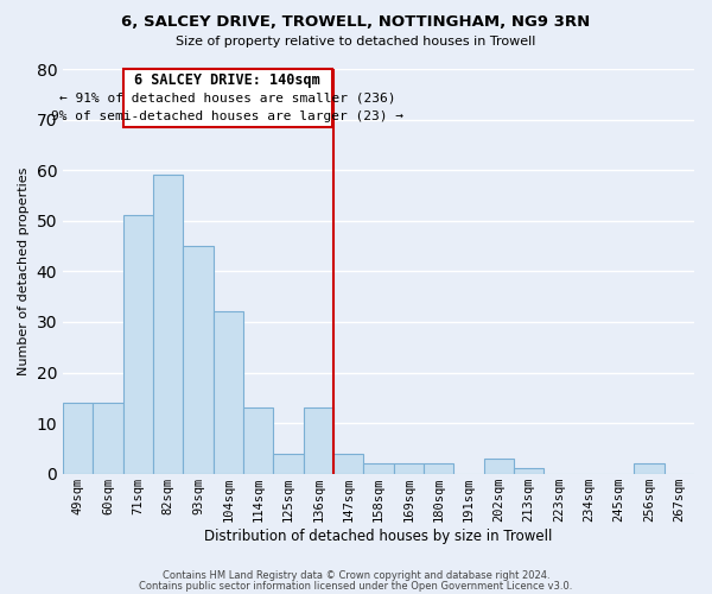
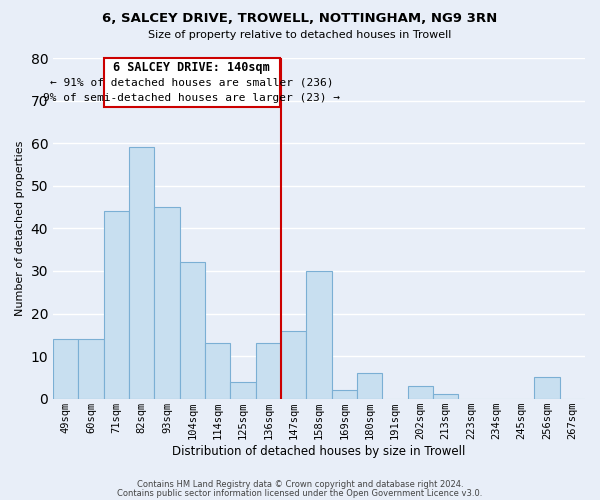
71sqm: 51 -> 44
147sqm: 4 -> 16
158sqm: 2 -> 30
180sqm: 2 -> 6
256sqm: 2 -> 5
